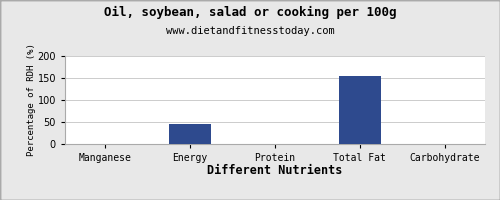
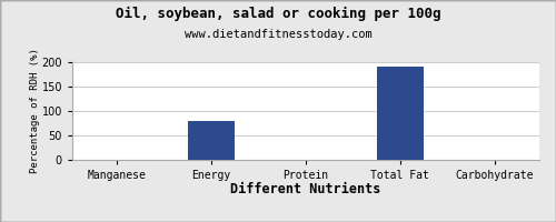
Energy: 45 -> 80
Total Fat: 155 -> 190
